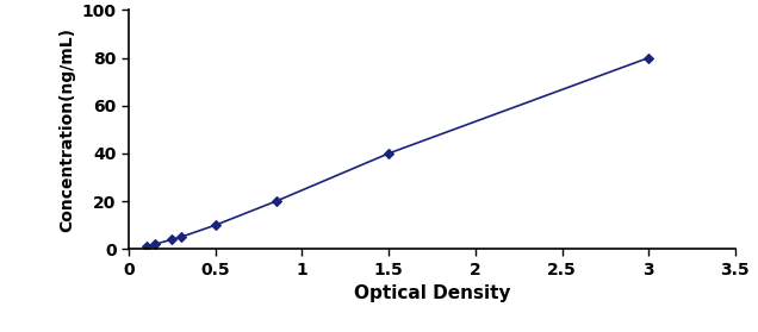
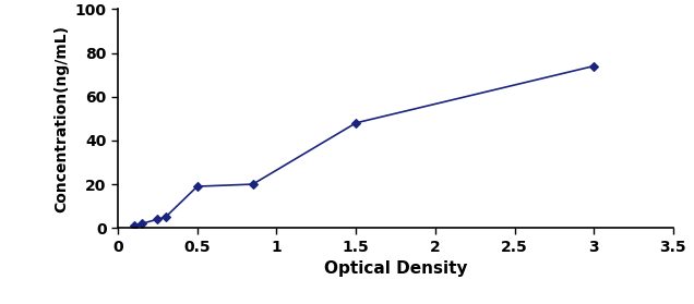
0.5: 10 -> 19
1.5: 40 -> 48
3: 80 -> 74
